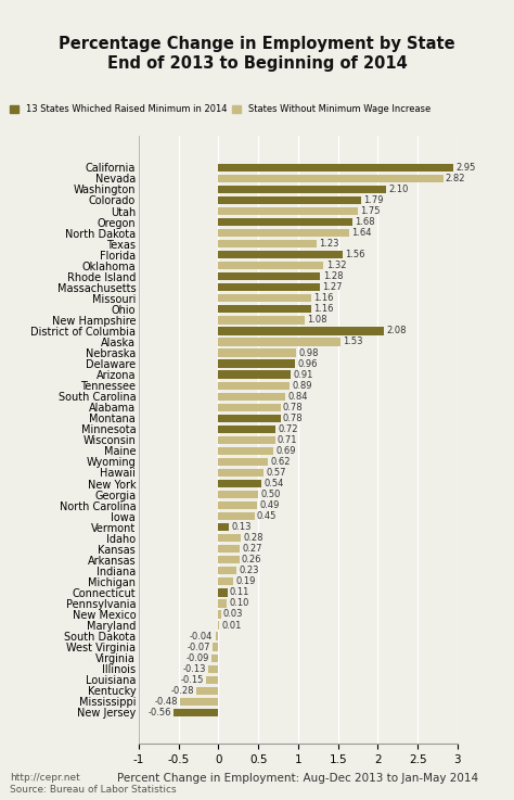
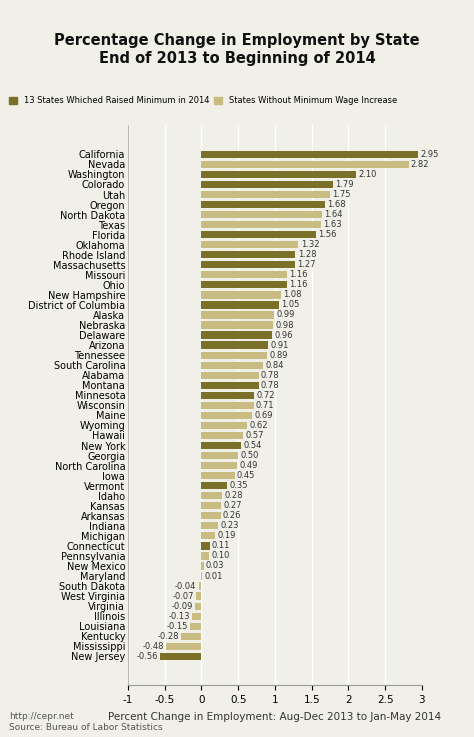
Texas: 1.23 -> 1.63
District of Columbia: 2.08 -> 1.05
Alaska: 1.53 -> 0.99
Vermont: 0.13 -> 0.35
